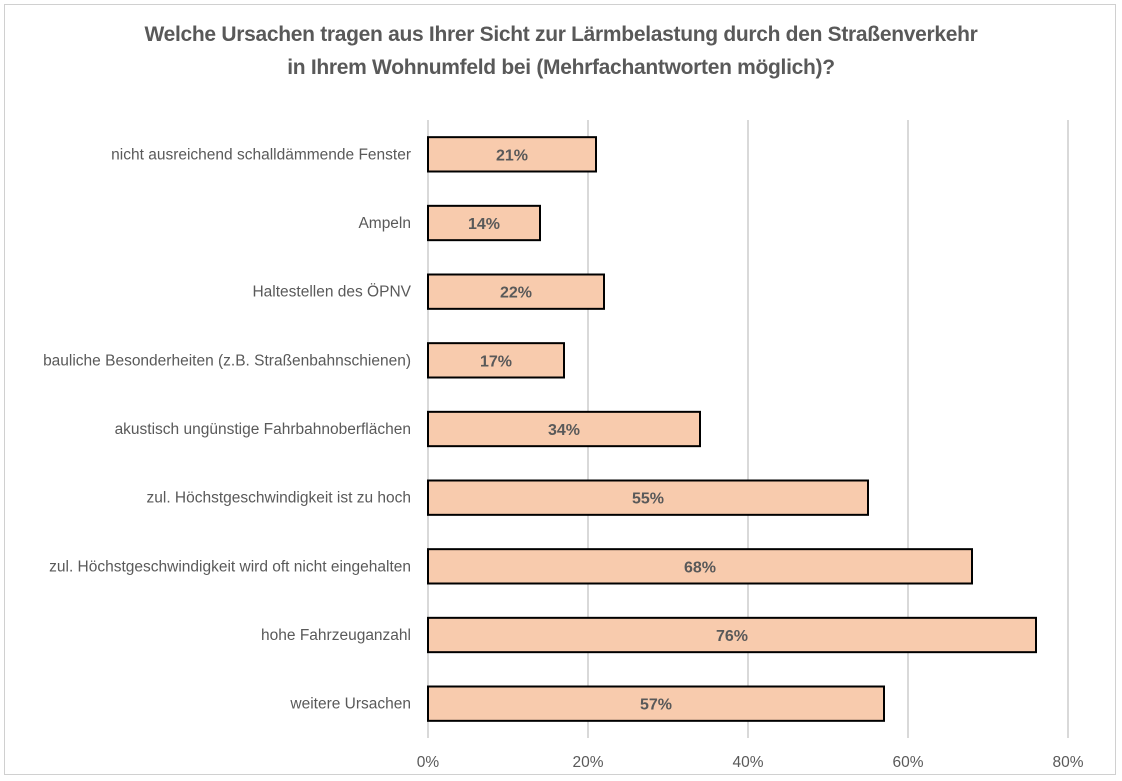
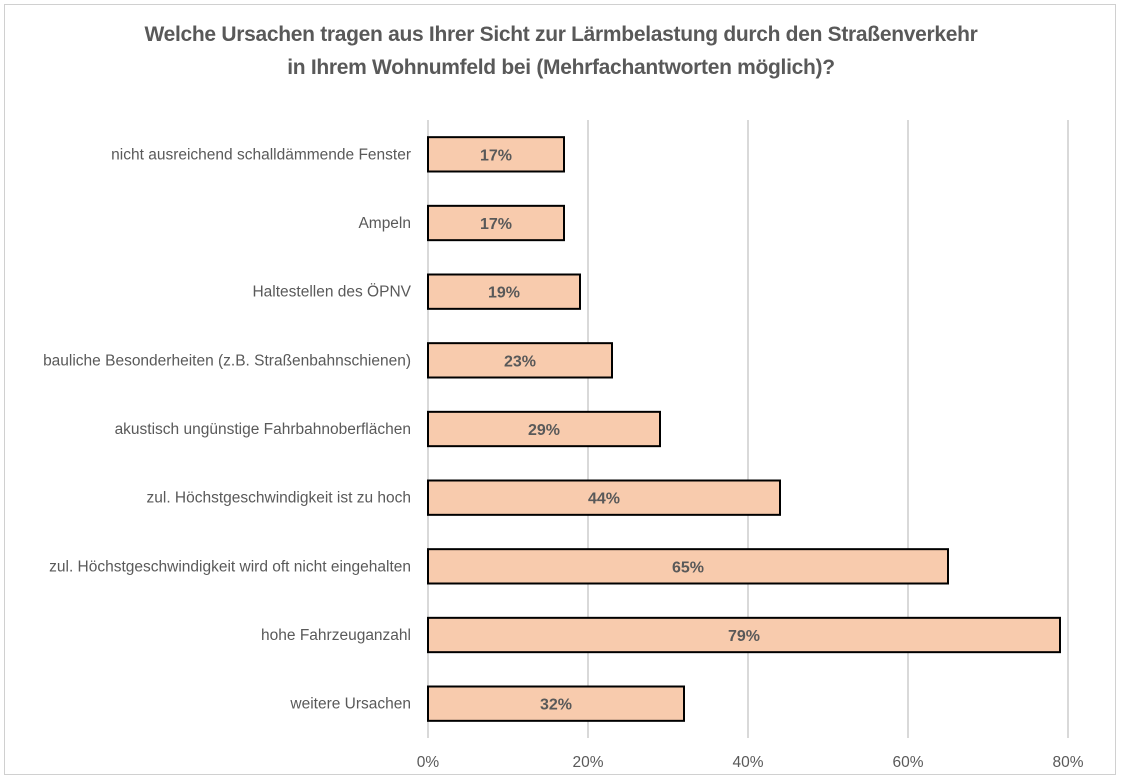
nicht ausreichend schalldämmende Fenster: 21% -> 17%
Ampeln: 14% -> 17%
Haltestellen des ÖPNV: 22% -> 19%
bauliche Besonderheiten (z.B. Straßenbahnschienen): 17% -> 23%
akustisch ungünstige Fahrbahnoberflächen: 34% -> 29%
zul. Höchstgeschwindigkeit ist zu hoch: 55% -> 44%
zul. Höchstgeschwindigkeit wird oft nicht eingehalten: 68% -> 65%
hohe Fahrzeuganzahl: 76% -> 79%
weitere Ursachen: 57% -> 32%
